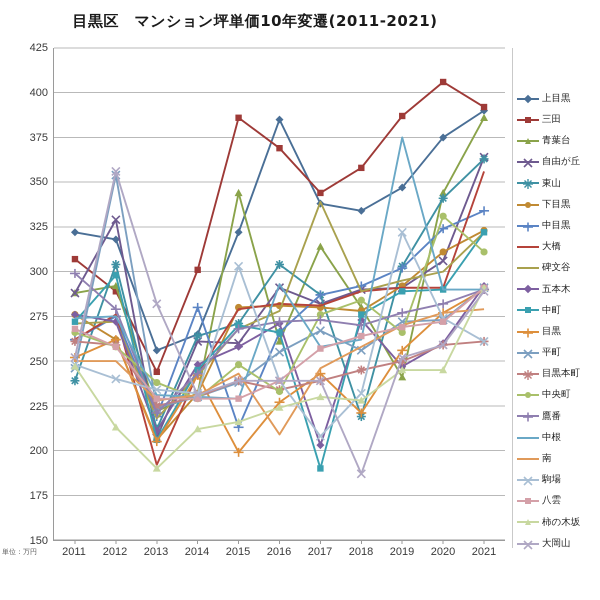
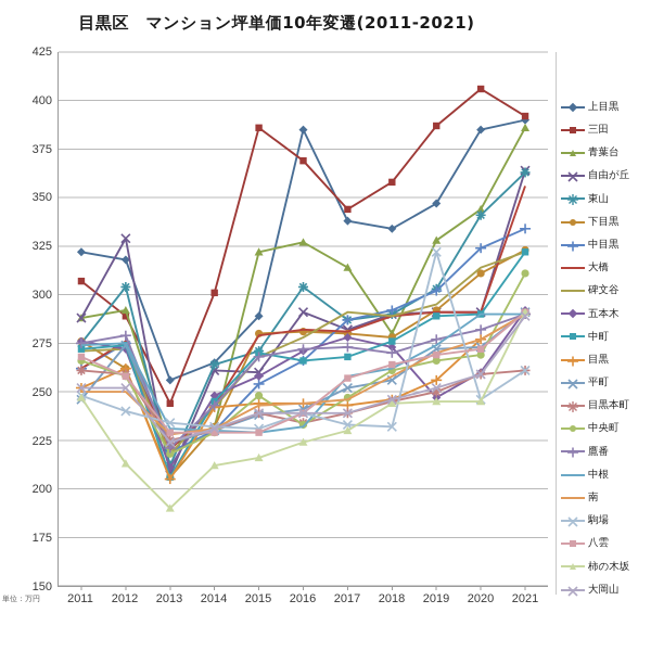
東山/2011: 239 -> 275
鷹番/2011: 299 -> 275
中町/2012: 298 -> 274
平町/2012: 354 -> 274
大岡山/2012: 356 -> 252
大橋/2013: 192 -> 220
中央町/2013: 238 -> 218
大岡山/2013: 282 -> 224
中目黒/2014: 280 -> 230
上目黒/2015: 322 -> 289
青葉台/2015: 344 -> 322
中目黒/2015: 213 -> 254
目黒/2015: 199 -> 244
駒場/2015: 303 -> 231
青葉台/2016: 261 -> 327
目黒/2016: 227 -> 244
平町/2016: 255 -> 241
中根/2016: 293 -> 232
南/2016: 209 -> 244
碑文谷/2017: 339 -> 291
五本木/2017: 203 -> 278
中町/2017: 190 -> 268
平町/2017: 267 -> 252
中央町/2017: 276 -> 247
駒場/2017: 208 -> 233
東山/2018: 219 -> 290
目黒/2018: 221 -> 246
中央町/2018: 284 -> 261
柿の木坂/2018: 228 -> 244
大岡山/2018: 187 -> 246
青葉台/2019: 241 -> 328
中根/2019: 375 -> 274
上目黒/2020: 375 -> 385
自由が丘/2020: 306 -> 291
碑文谷/2020: 300 -> 314
中央町/2020: 331 -> 269
駒場/2020: 274 -> 246
南/2021: 279 -> 290
